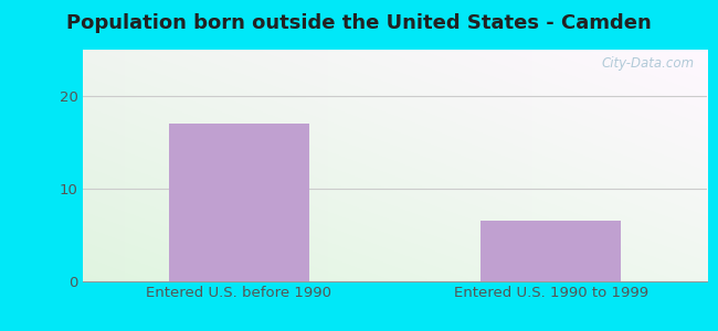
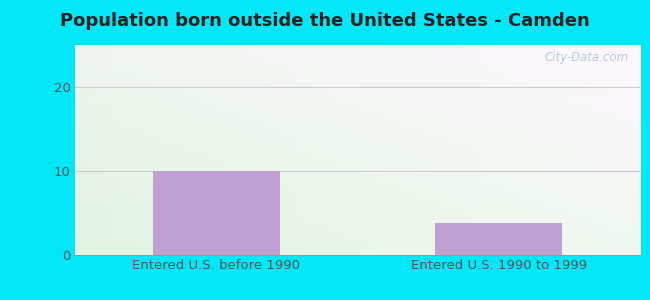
Entered U.S. before 1990: 17.0 -> 10.0
Entered U.S. 1990 to 1999: 6.5 -> 3.8
